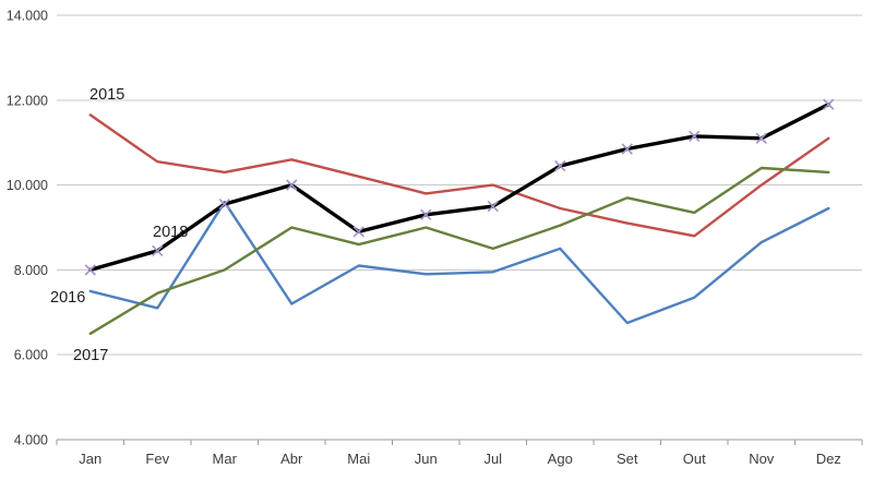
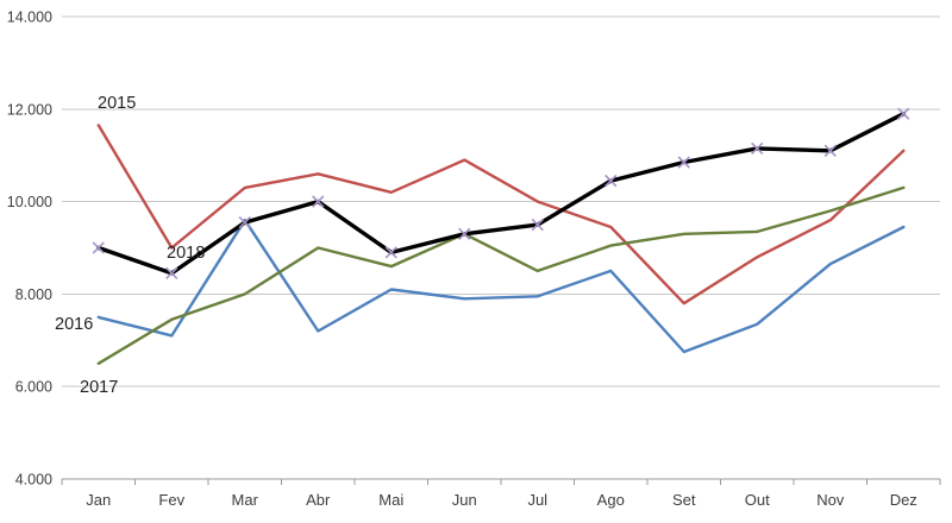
2018/Jan: 8000 -> 9000
2015/Fev: 10600 -> 9000
2015/Jun: 9800 -> 10900
2017/Jun: 9000 -> 9300
2015/Set: 9100 -> 7800
2017/Set: 9700 -> 9300
2015/Nov: 10000 -> 9600
2017/Nov: 10400 -> 9800
